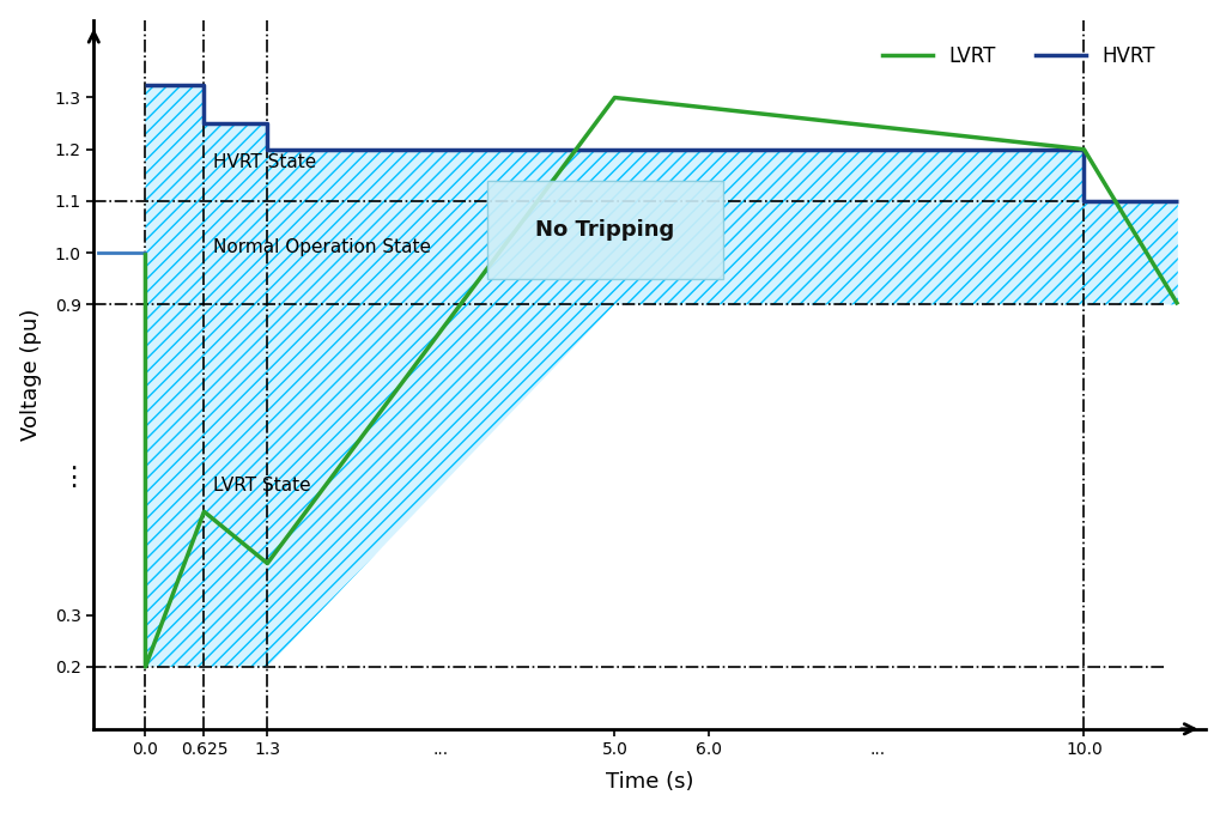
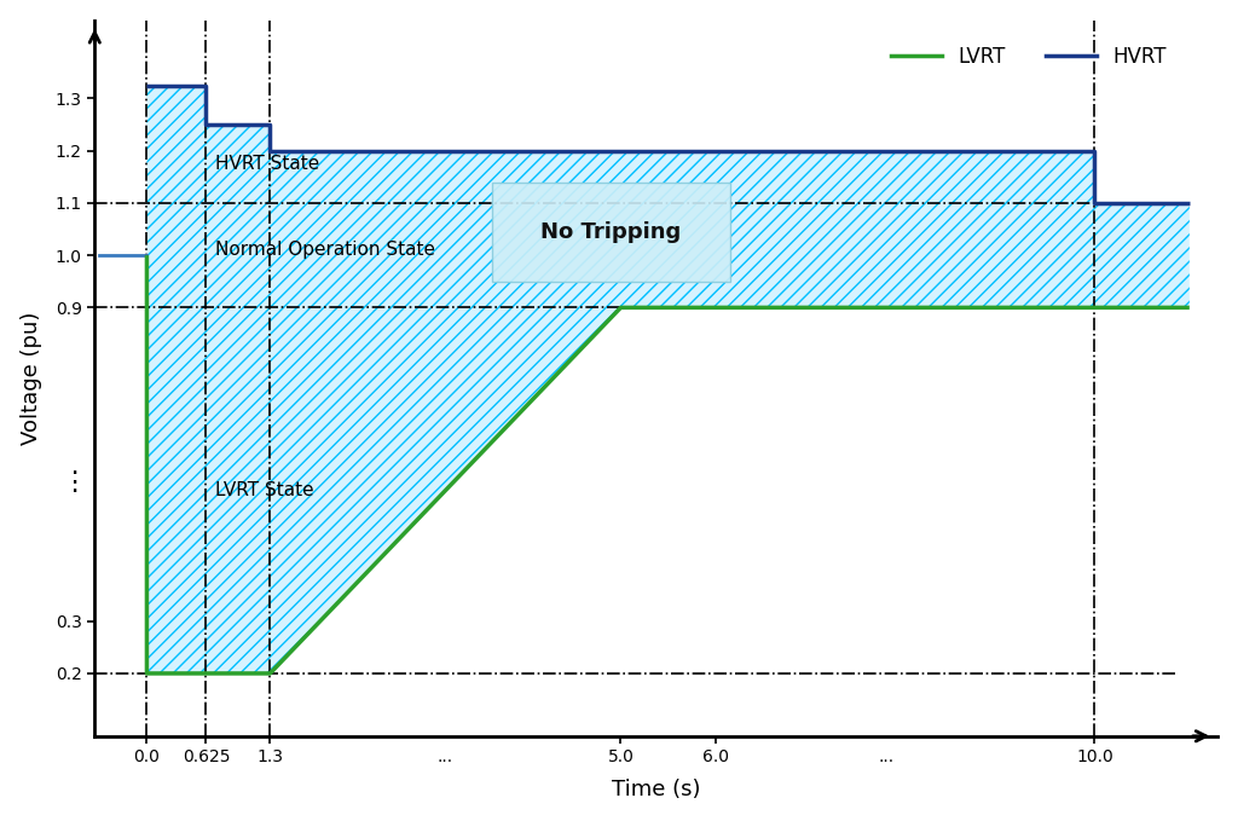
LVRT/0.625: 0.5 -> 0.2
LVRT/1.3: 0.4 -> 0.2
LVRT/5.0: 1.3 -> 0.9
LVRT/10.0: 1.2 -> 0.9
